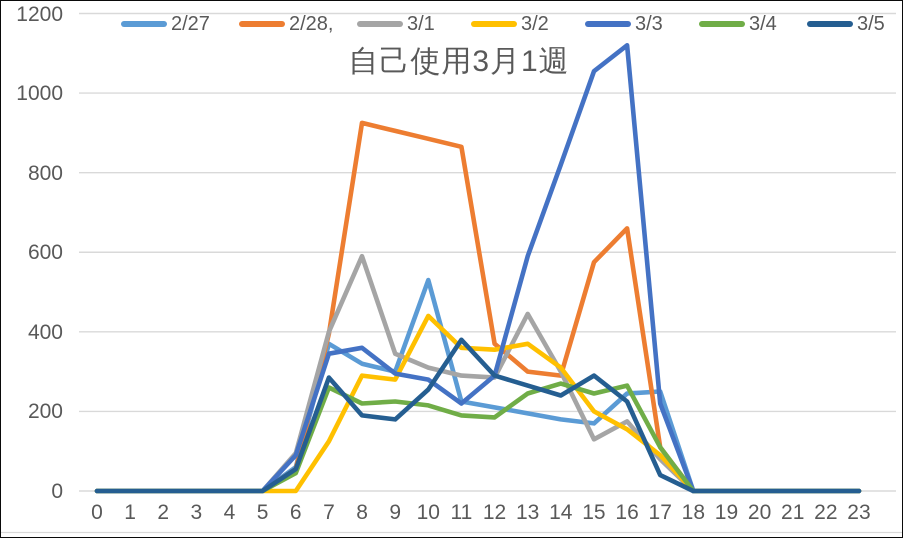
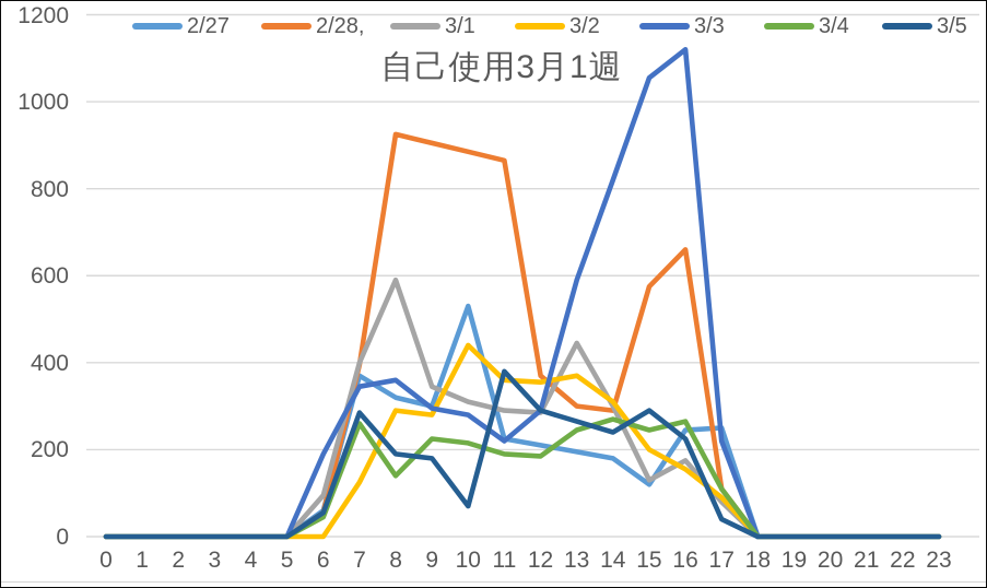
3/3/6: 90 -> 190
3/4/8: 220 -> 140
3/5/10: 260 -> 70
2/27/15: 170 -> 120
